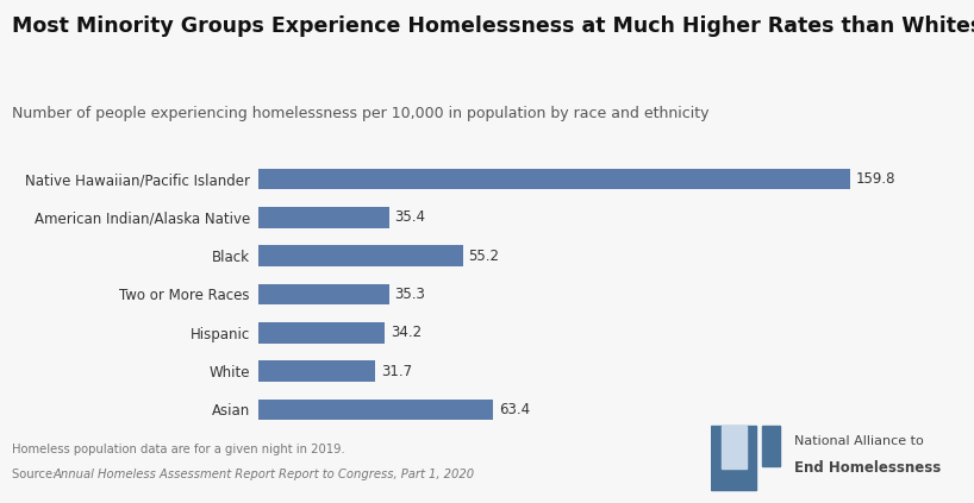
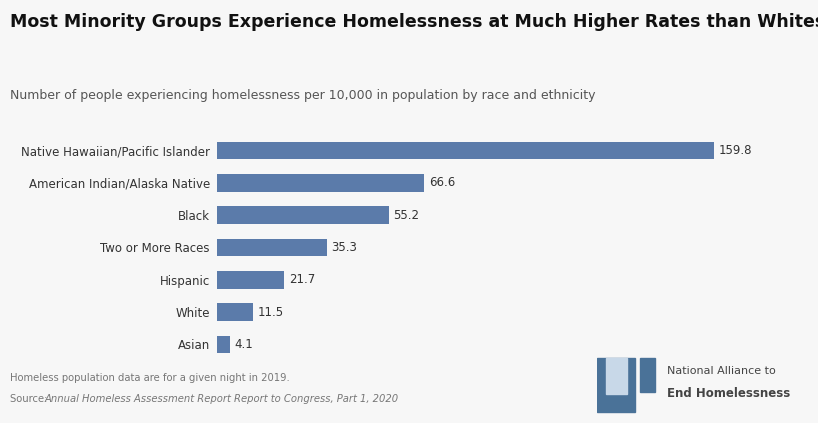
American Indian/Alaska Native: 35.4 -> 66.6
Hispanic: 34.2 -> 21.7
White: 31.7 -> 11.5
Asian: 63.4 -> 4.1
